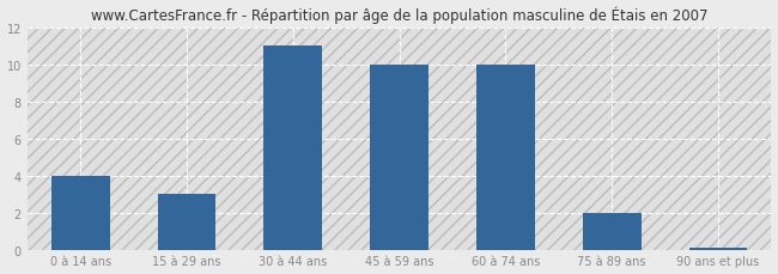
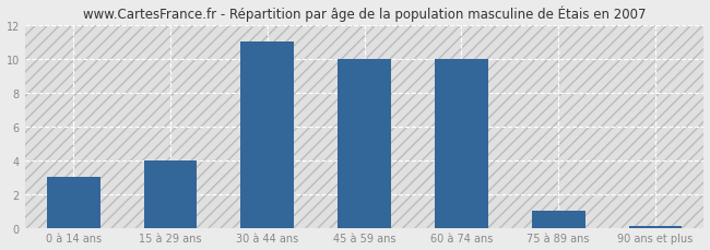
0 à 14 ans: 4.0 -> 3.0
15 à 29 ans: 3.0 -> 4.0
75 à 89 ans: 2.0 -> 1.0
